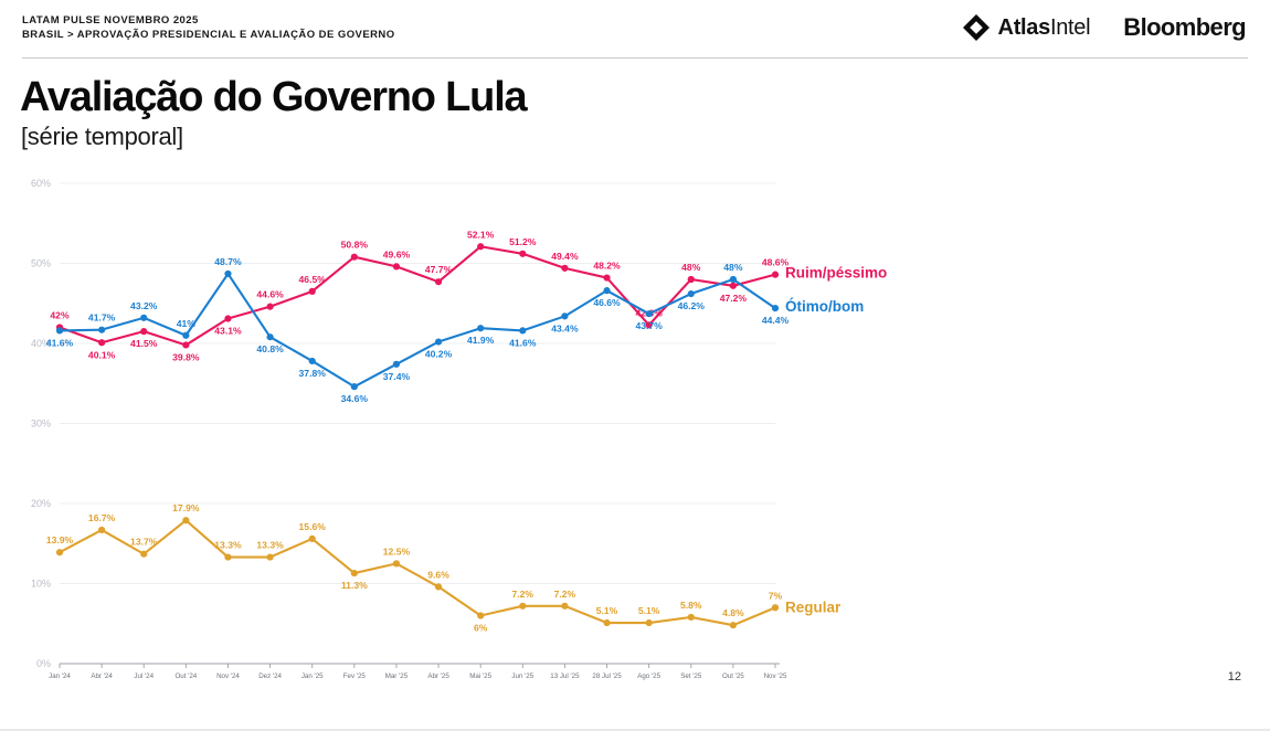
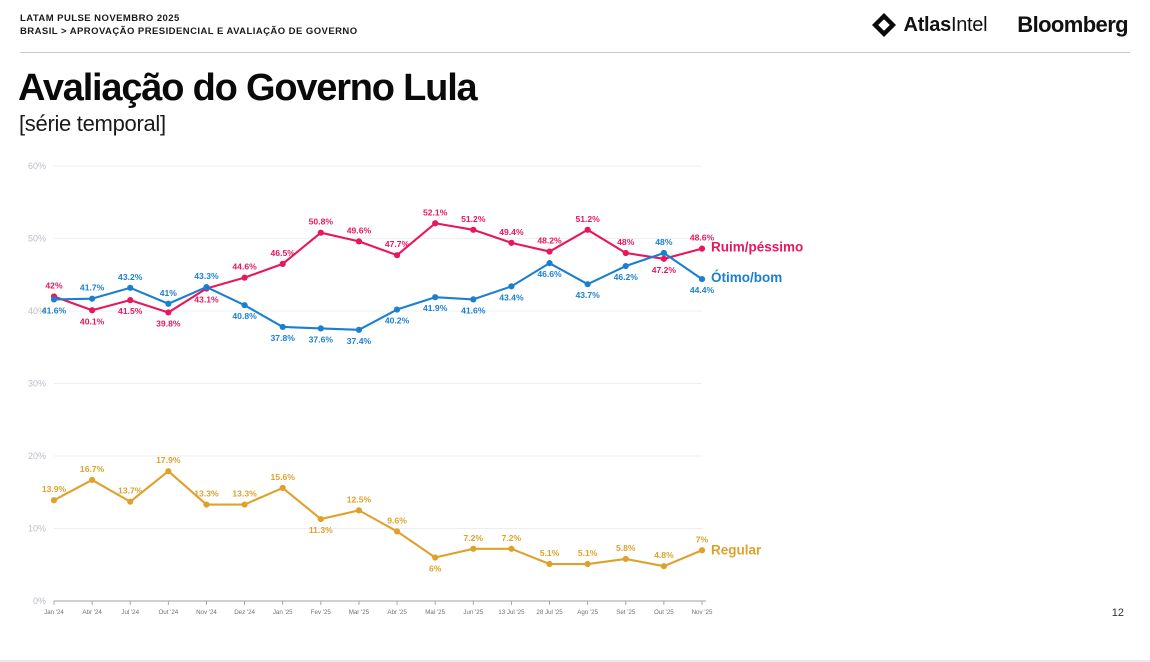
Ótimo/bom/Nov '24: 48.7% -> 43.3%
Ótimo/bom/Fev '25: 34.6% -> 37.6%
Ruim/péssimo/Ago '25: 42.3% -> 51.2%
